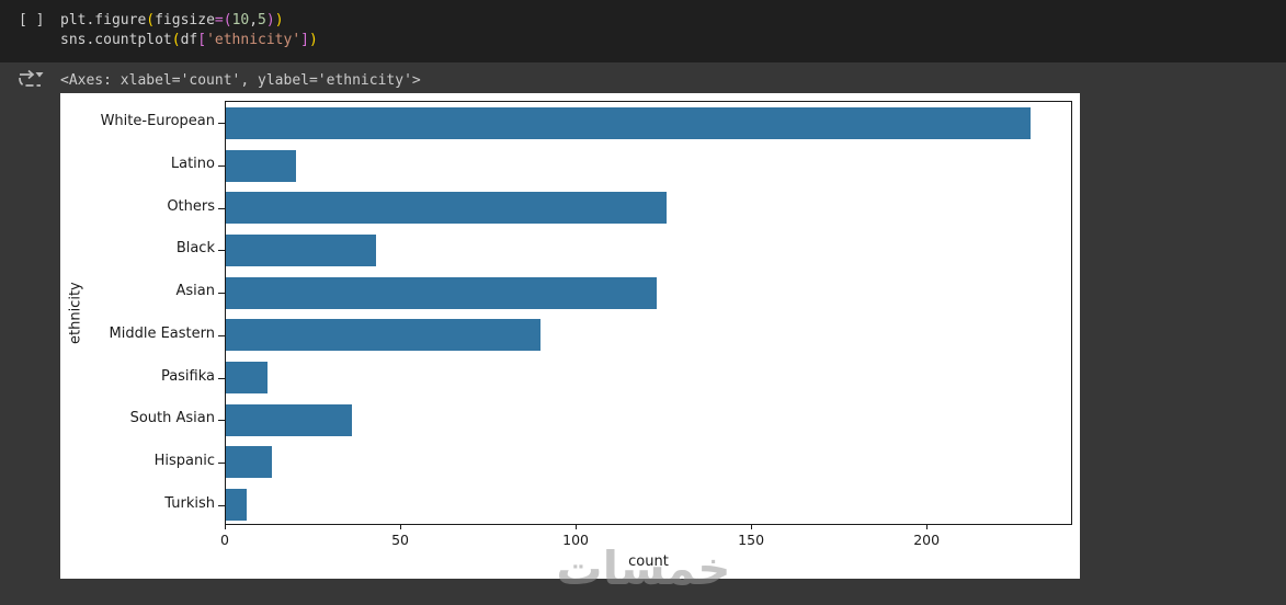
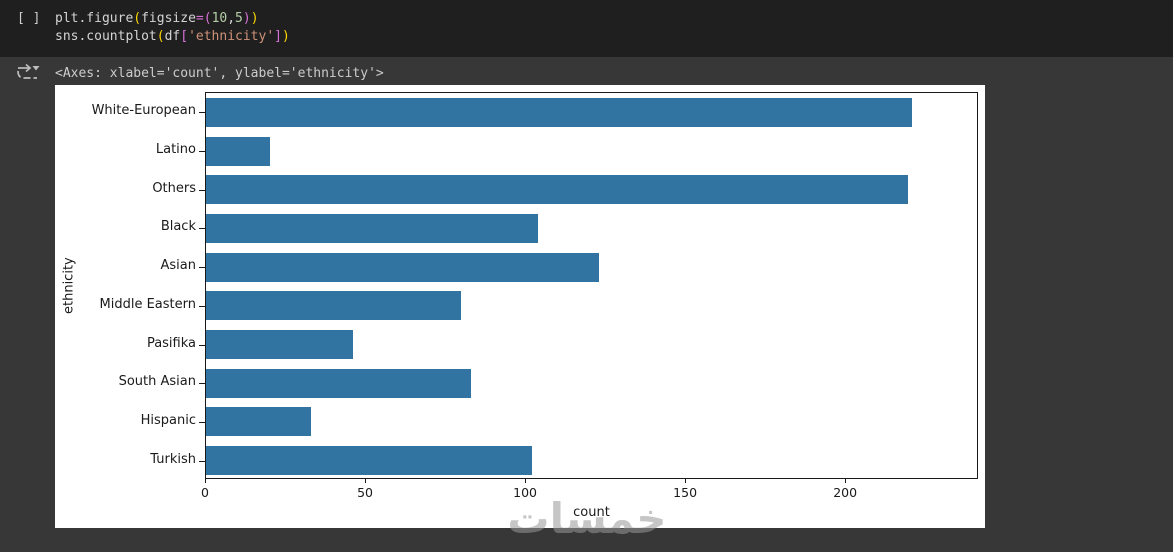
White-European: 230 -> 221
Others: 126 -> 220
Black: 43 -> 104
Middle Eastern: 90 -> 80
Pasifika: 12 -> 46
South Asian: 36 -> 83
Hispanic: 13 -> 33
Turkish: 6 -> 102
